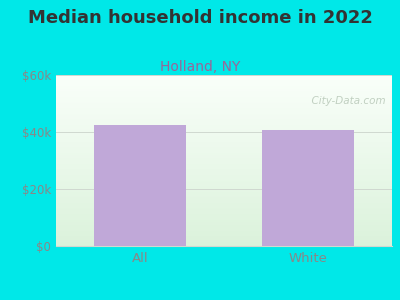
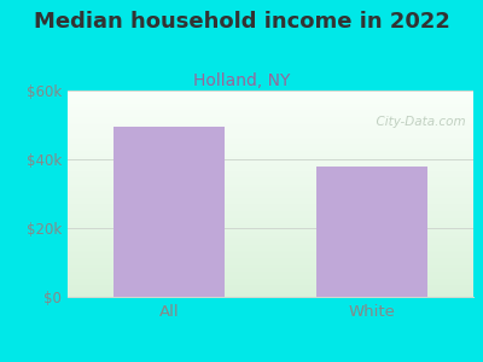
All: $42.5k -> $49.5k
White: $40.8k -> $38.0k
